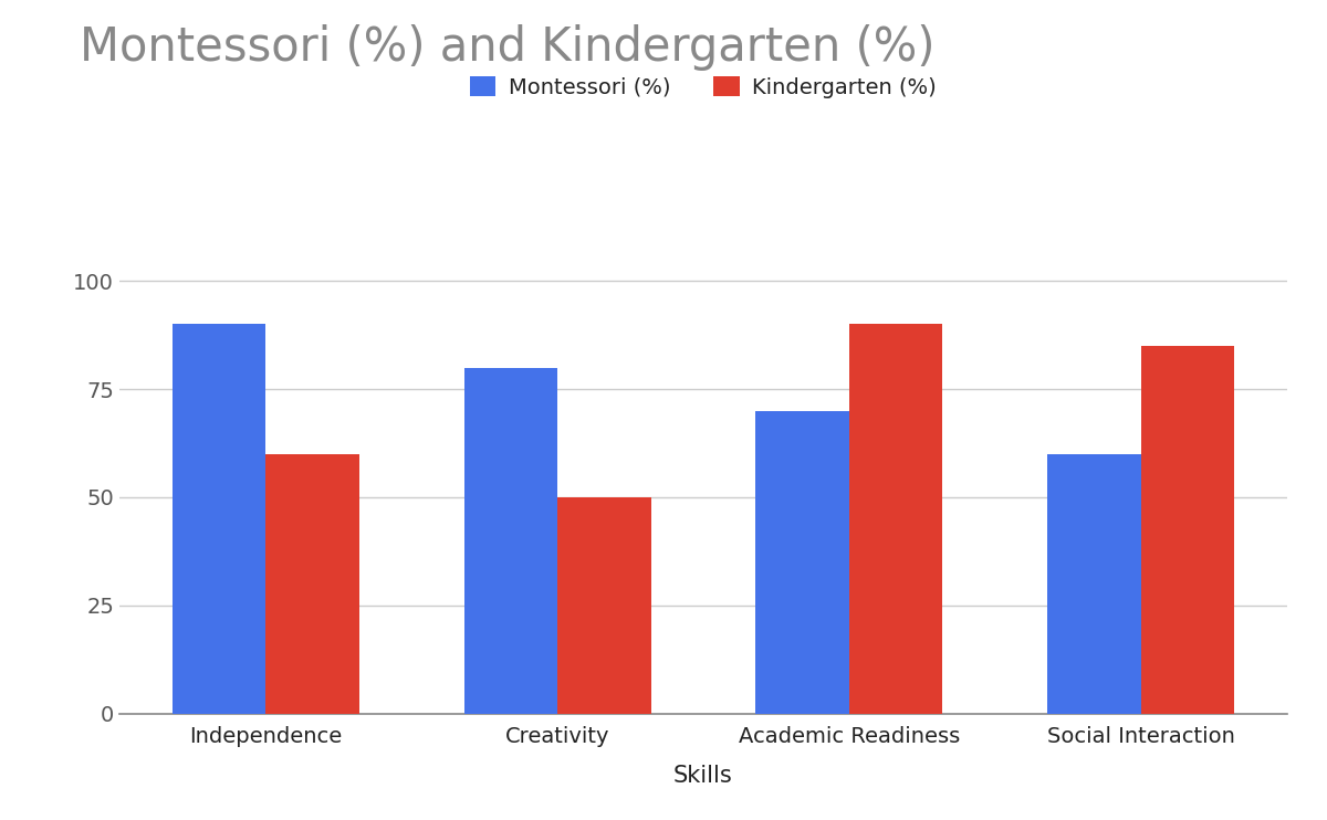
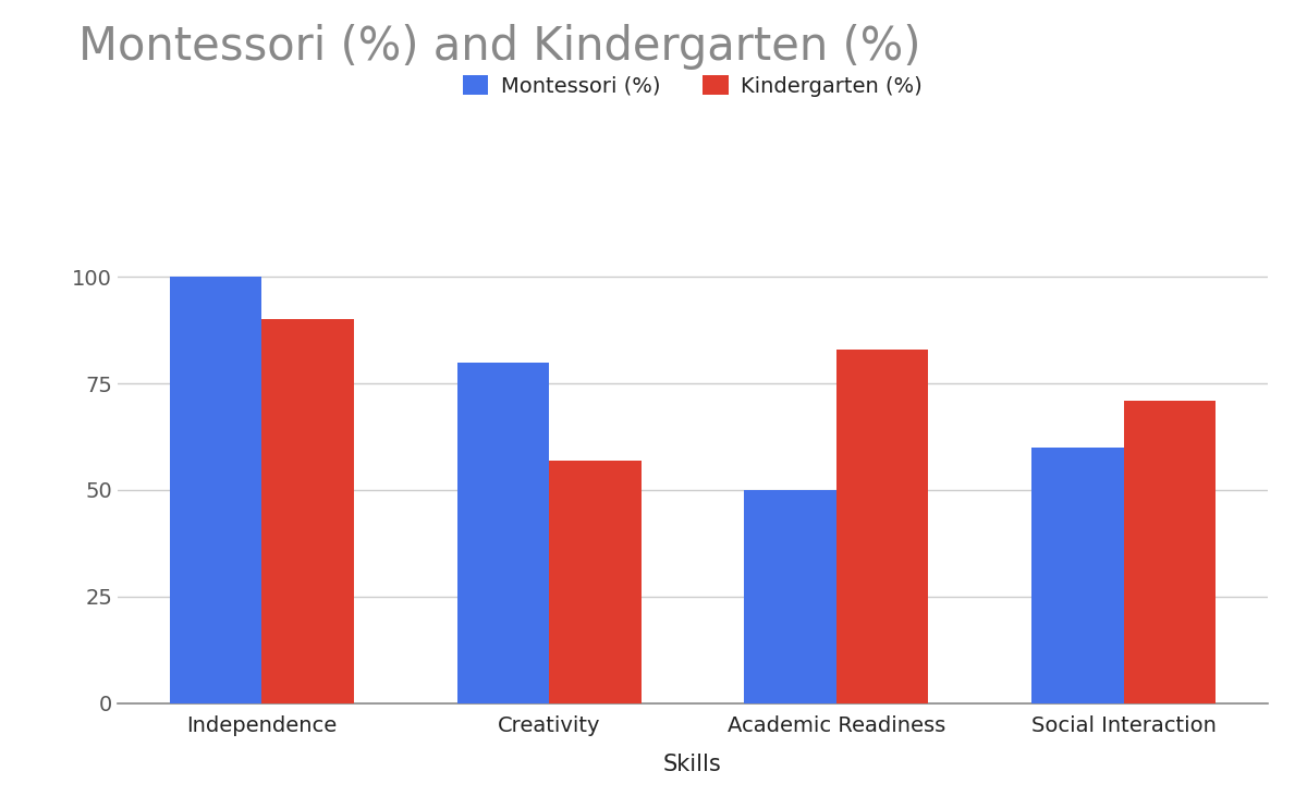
Montessori (%)/Independence: 90 -> 100
Kindergarten (%)/Independence: 60 -> 90
Kindergarten (%)/Creativity: 50 -> 57
Montessori (%)/Academic Readiness: 70 -> 50
Kindergarten (%)/Academic Readiness: 90 -> 83
Kindergarten (%)/Social Interaction: 85 -> 71
